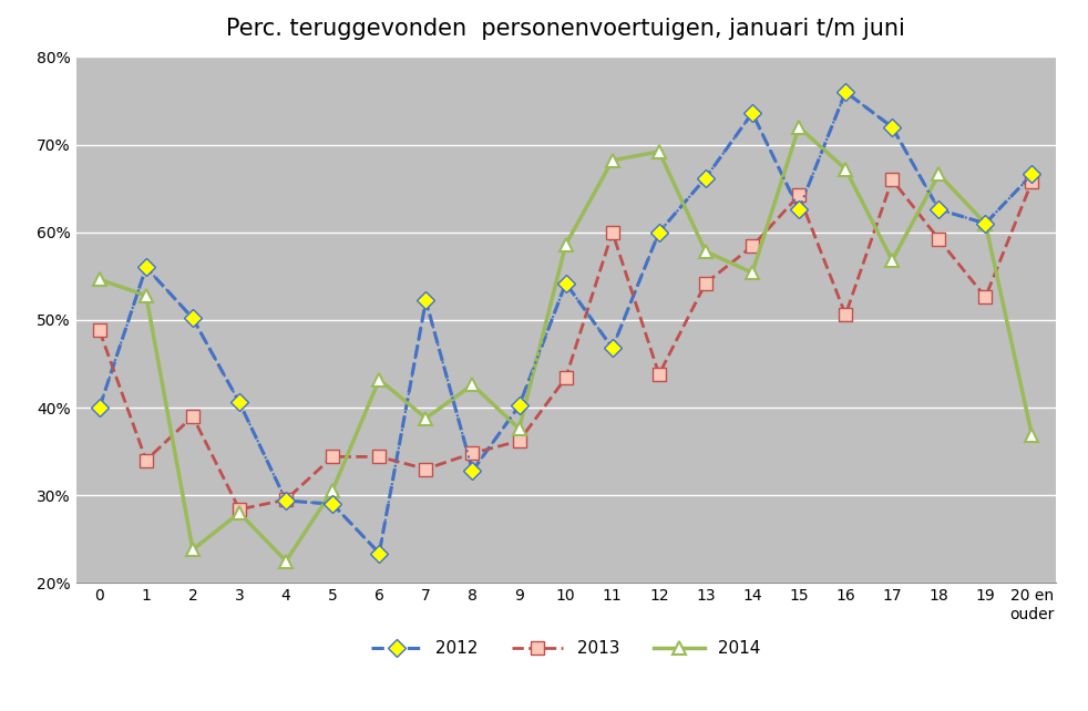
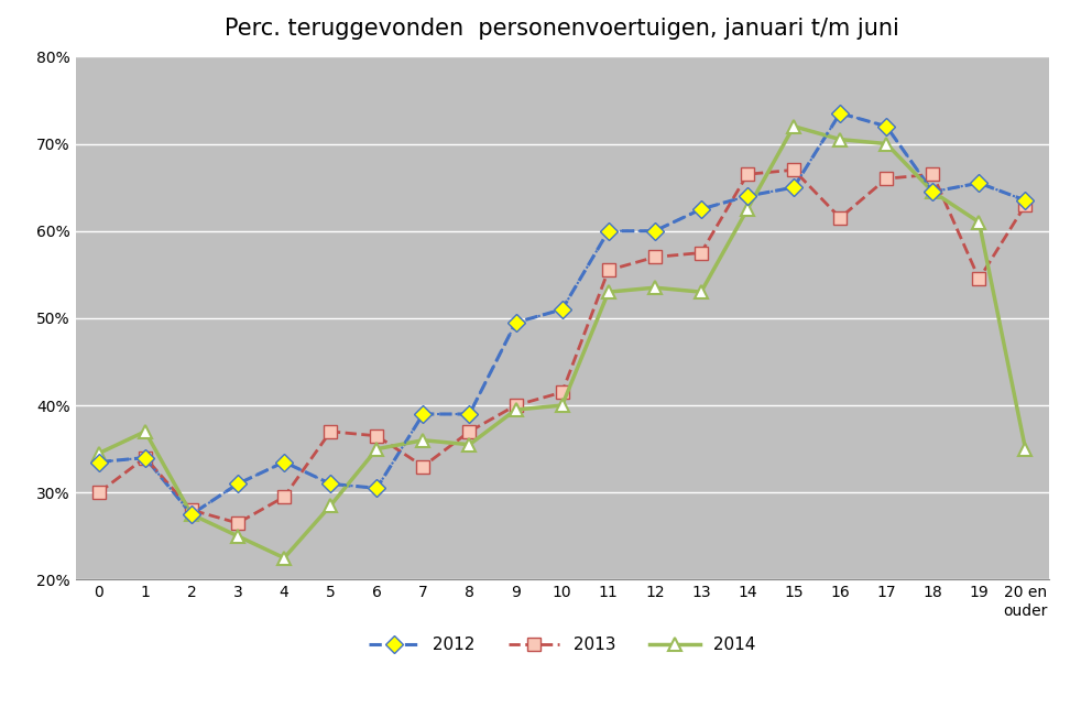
2012/0: 40.0% -> 33.5%
2013/0: 48.8% -> 30.0%
2014/0: 54.6% -> 34.5%
2012/1: 56.0% -> 34.0%
2014/1: 52.8% -> 37.0%
2012/2: 50.2% -> 27.5%
2013/2: 39.0% -> 28.0%
2014/2: 23.8% -> 27.5%
2012/3: 40.6% -> 31.0%
2013/3: 28.4% -> 26.5%
2014/3: 28.0% -> 25.0%
2012/4: 29.4% -> 33.5%
2012/5: 29.0% -> 31.0%
2013/5: 34.4% -> 37.0%
2014/5: 30.6% -> 28.5%
2012/6: 23.4% -> 30.5%
2013/6: 34.4% -> 36.5%
2014/6: 43.2% -> 35.0%
2012/7: 52.2% -> 39.0%
2014/7: 38.8% -> 36.0%
2012/8: 32.8% -> 39.0%
2013/8: 34.8% -> 37.0%
2014/8: 42.6% -> 35.5%
2012/9: 40.2% -> 49.5%
2013/9: 36.2% -> 40.0%
2014/9: 37.6% -> 39.5%
2012/10: 54.2% -> 51.0%
2013/10: 43.4% -> 41.5%
2014/10: 58.6% -> 40.0%
2012/11: 46.8% -> 60.0%
2013/11: 60.0% -> 55.5%
2014/11: 68.2% -> 53.0%
2013/12: 43.8% -> 57.0%
2014/12: 69.2% -> 53.5%
2012/13: 66.2% -> 62.5%
2013/13: 54.2% -> 57.5%
2014/13: 57.8% -> 53.0%
2012/14: 73.6% -> 64.0%
2013/14: 58.4% -> 66.5%
2014/14: 55.4% -> 62.5%
2012/15: 62.6% -> 65.0%
2013/15: 64.2% -> 67.0%
2012/16: 76.0% -> 73.5%
2013/16: 50.6% -> 61.5%
2014/16: 67.2% -> 70.5%
2014/17: 56.8% -> 70.0%
2012/18: 62.6% -> 64.5%
2013/18: 59.2% -> 66.5%
2014/18: 66.6% -> 64.5%
2012/19: 61.0% -> 65.5%
2013/19: 52.6% -> 54.5%
2012/20 en ouder: 66.6% -> 63.5%
2013/20 en ouder: 65.8% -> 63.0%
2014/20 en ouder: 36.8% -> 35.0%
